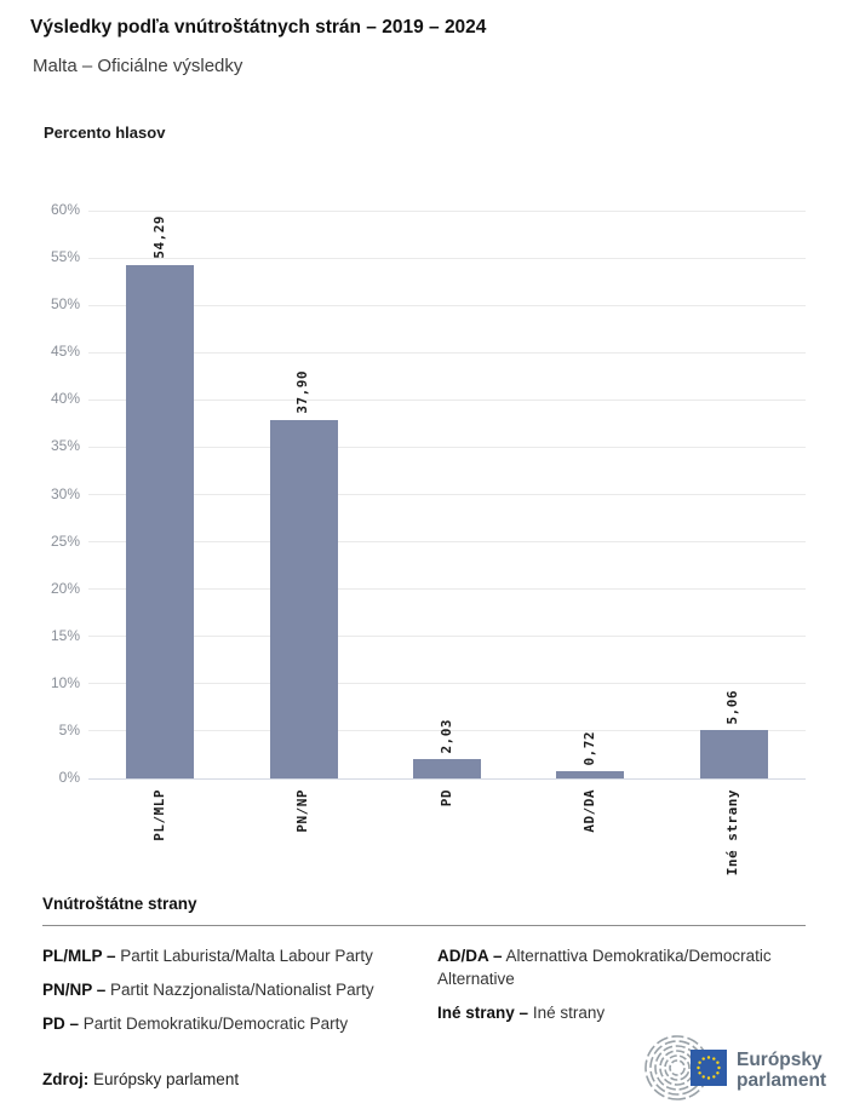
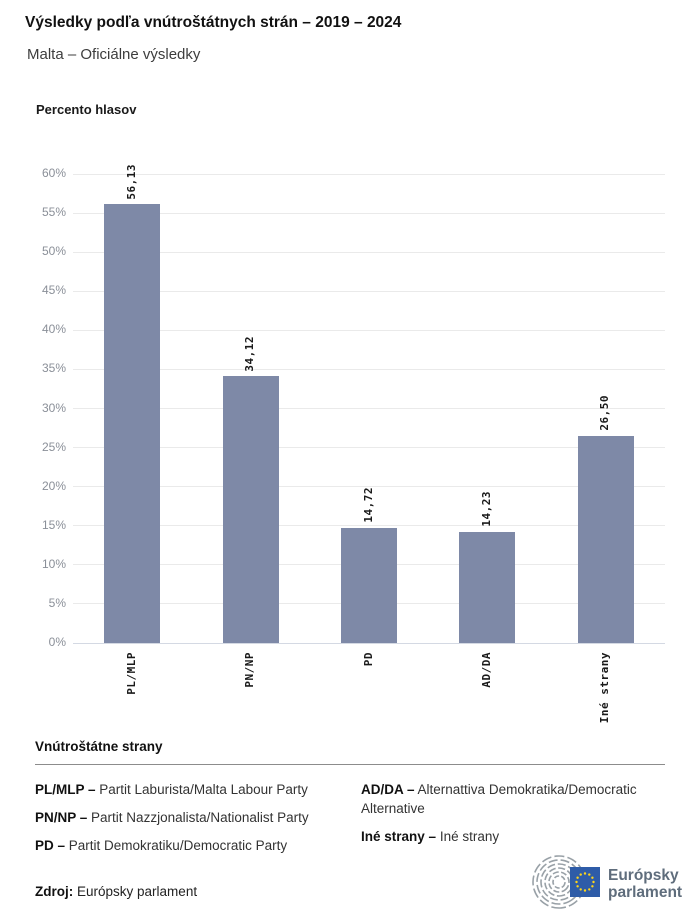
PL/MLP: 54,29 -> 56,13
PN/NP: 37,90 -> 34,12
PD: 2,03 -> 14,72
AD/DA: 0,72 -> 14,23
Iné strany: 5,06 -> 26,50
